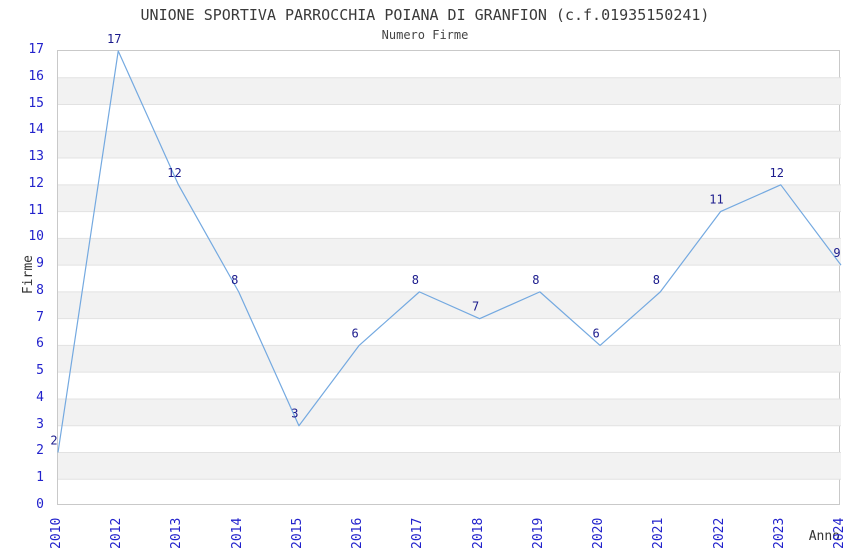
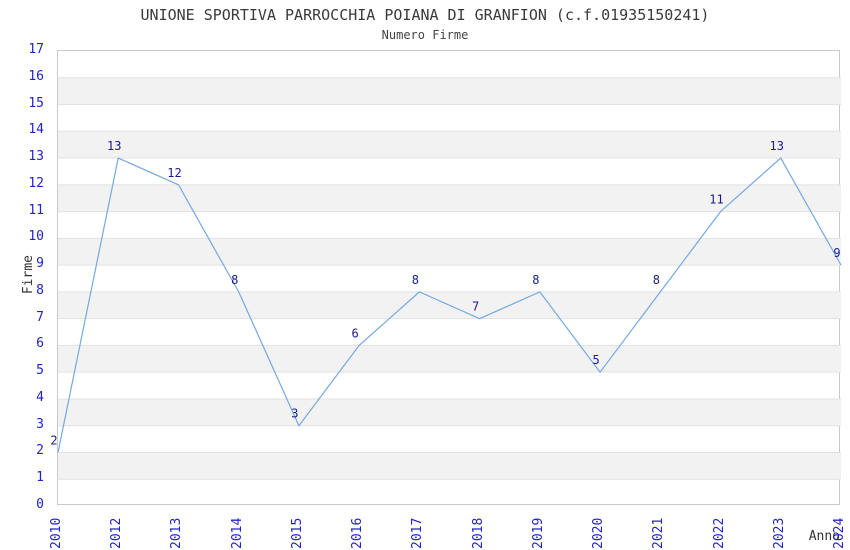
2012: 17 -> 13
2020: 6 -> 5
2023: 12 -> 13
